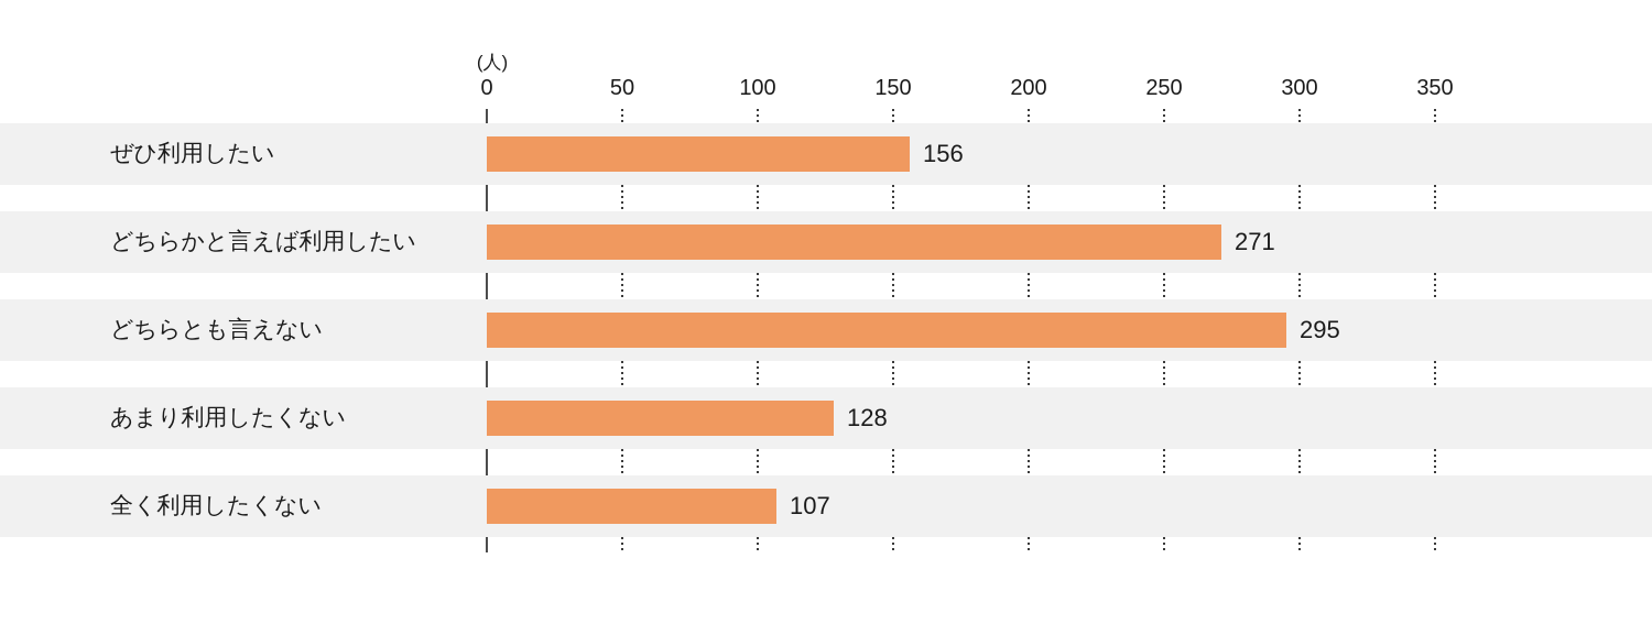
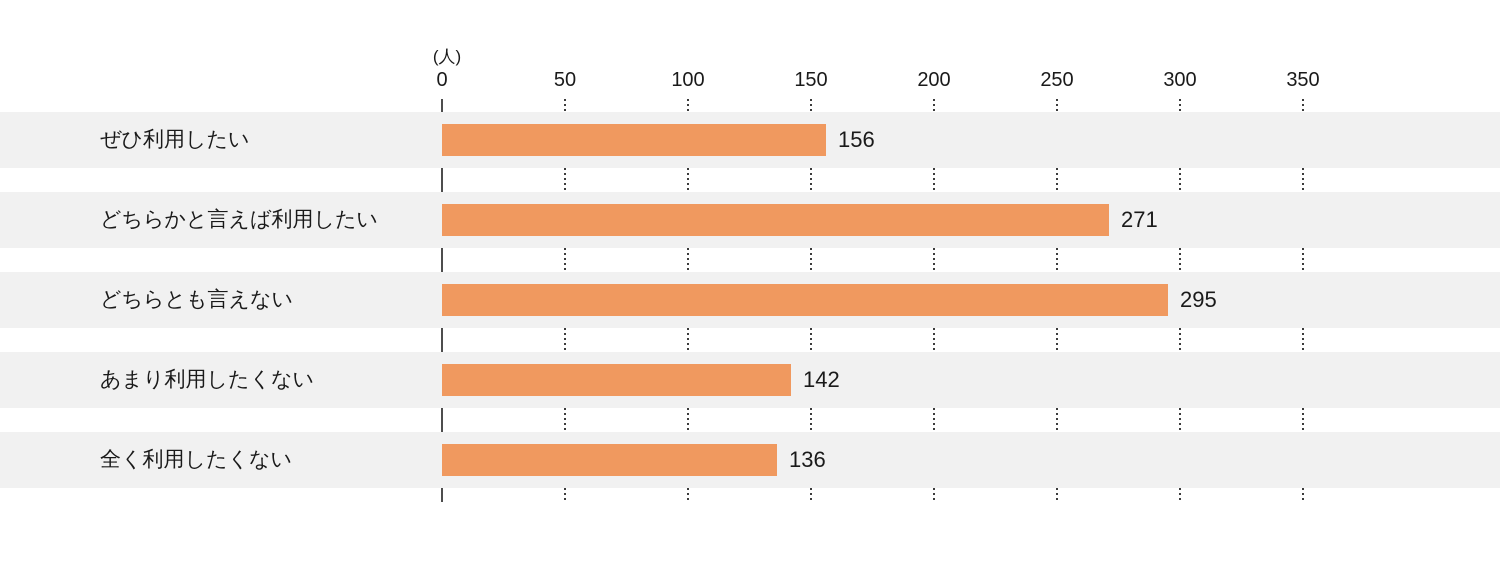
あまり利用したくない: 128 -> 142
全く利用したくない: 107 -> 136
